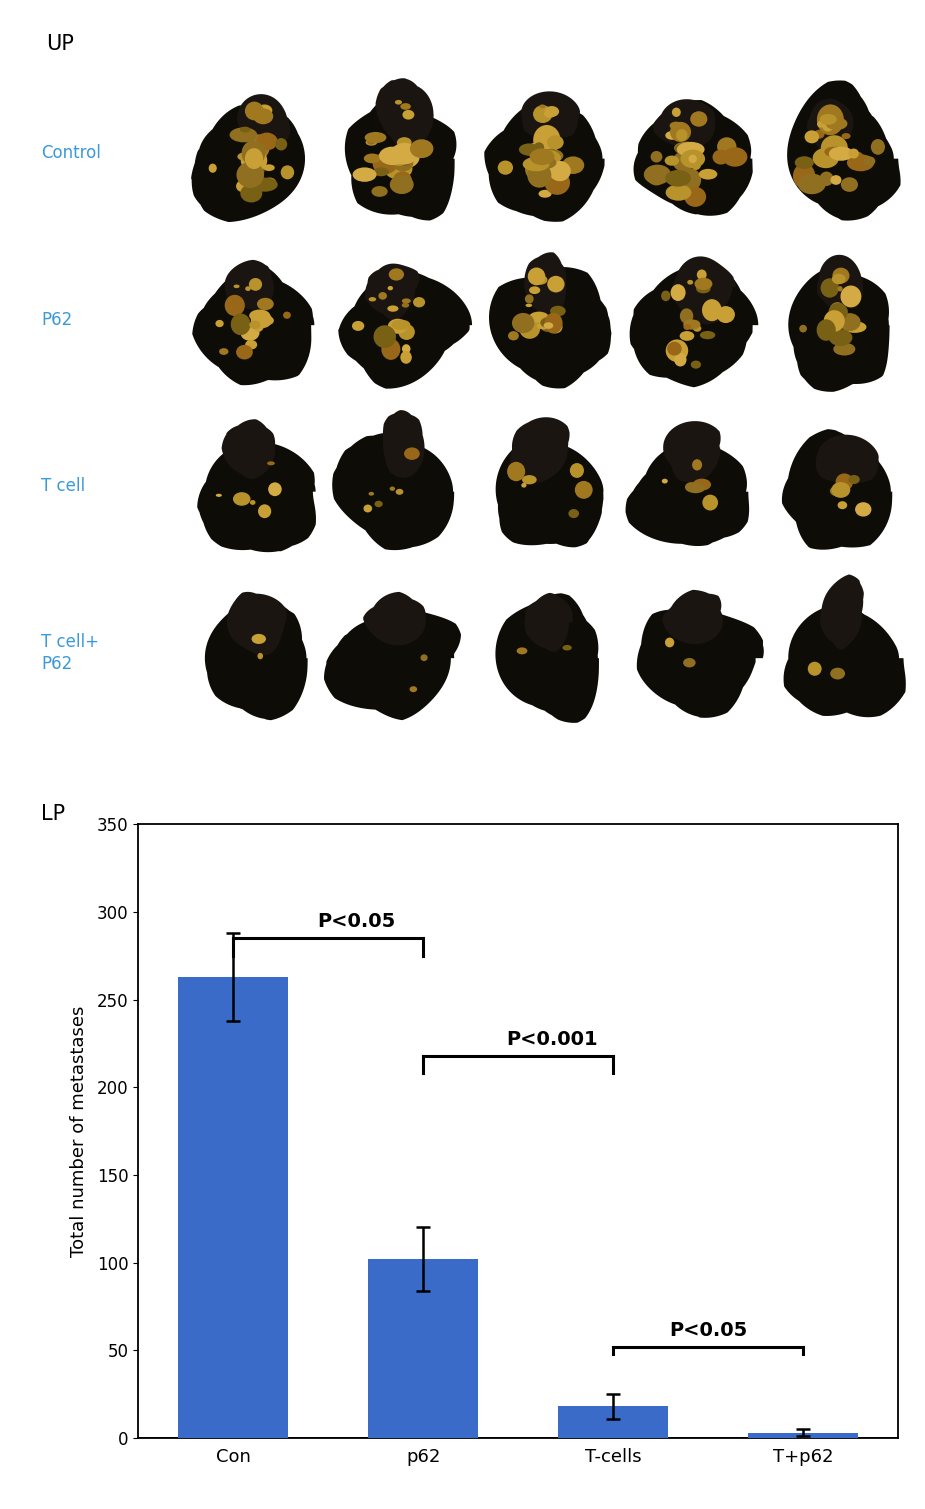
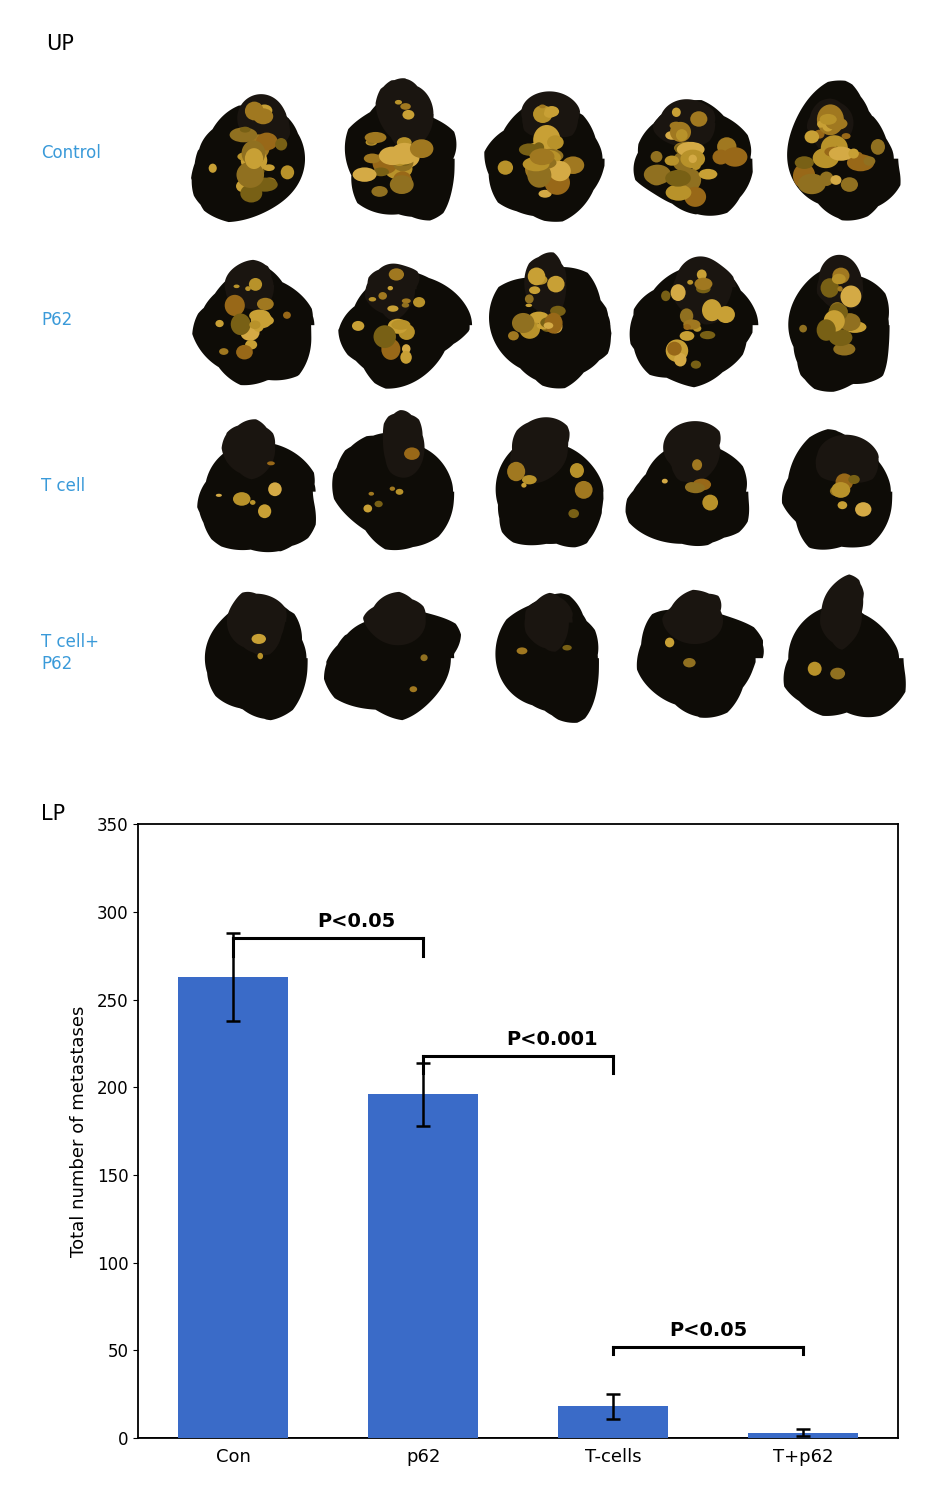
p62: 102 -> 196
